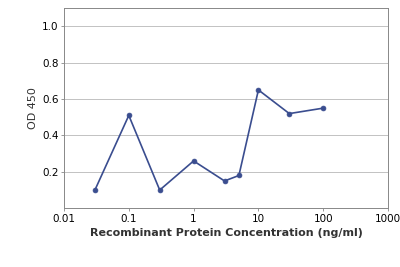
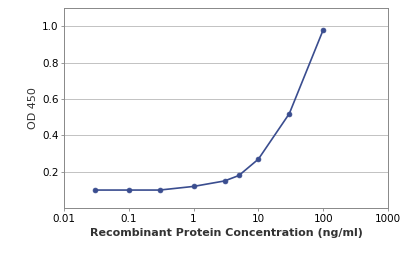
0.1: 0.51 -> 0.10
1: 0.26 -> 0.12
10: 0.65 -> 0.27
100: 0.55 -> 0.98
